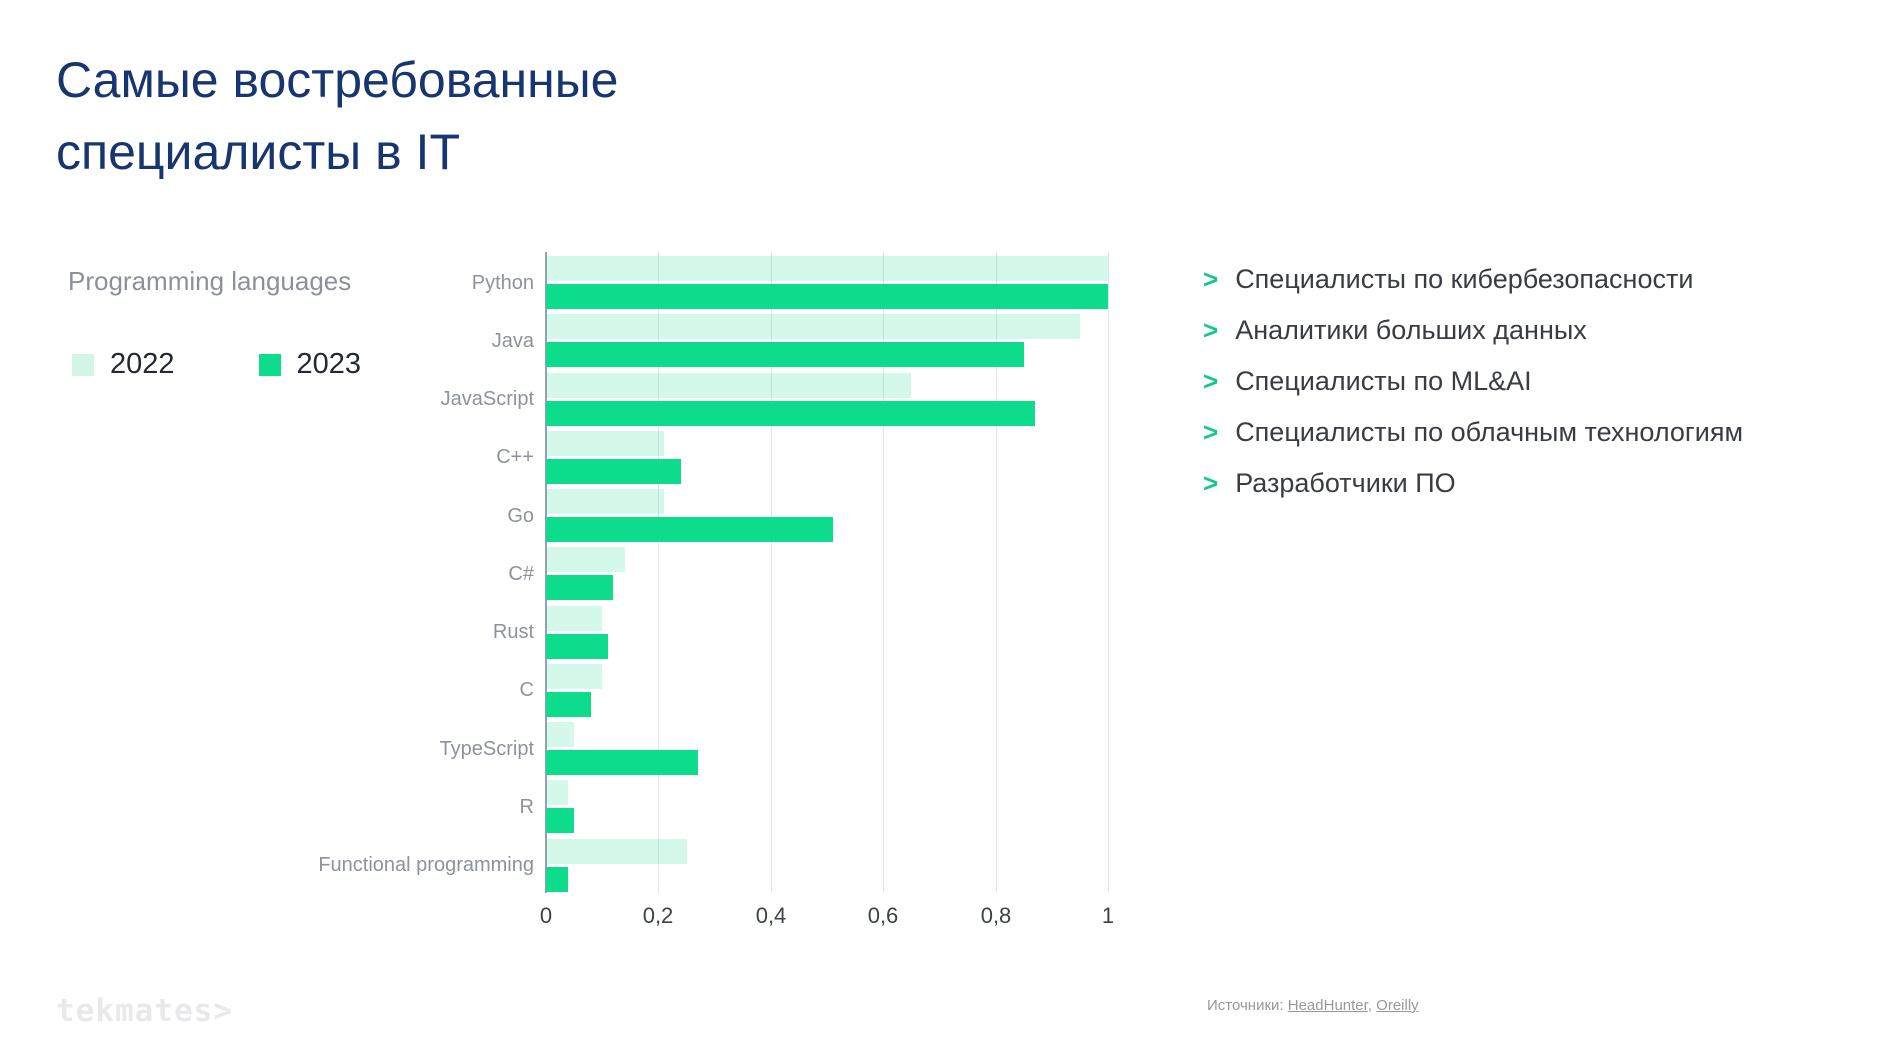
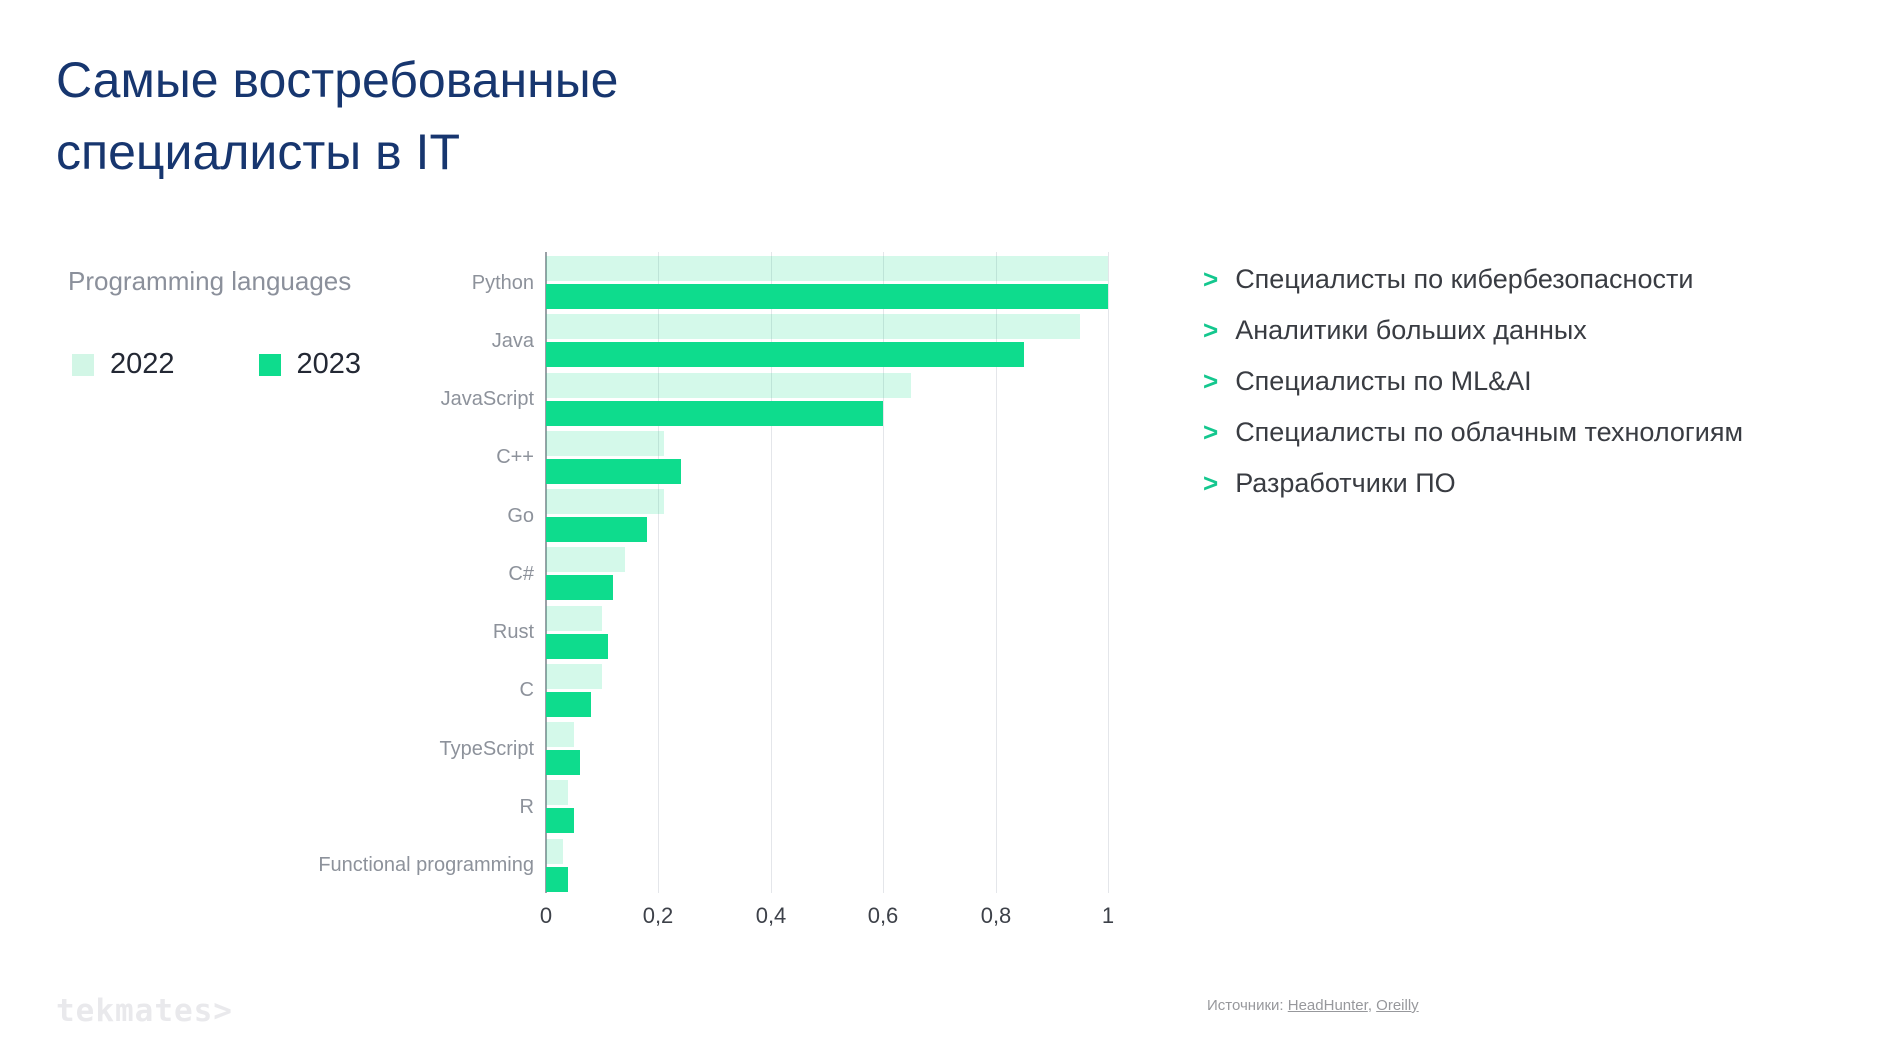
2023/JavaScript: 0,87 -> 0,60
2023/Go: 0,51 -> 0,18
2023/TypeScript: 0,27 -> 0,06
2022/Functional programming: 0,25 -> 0,03
